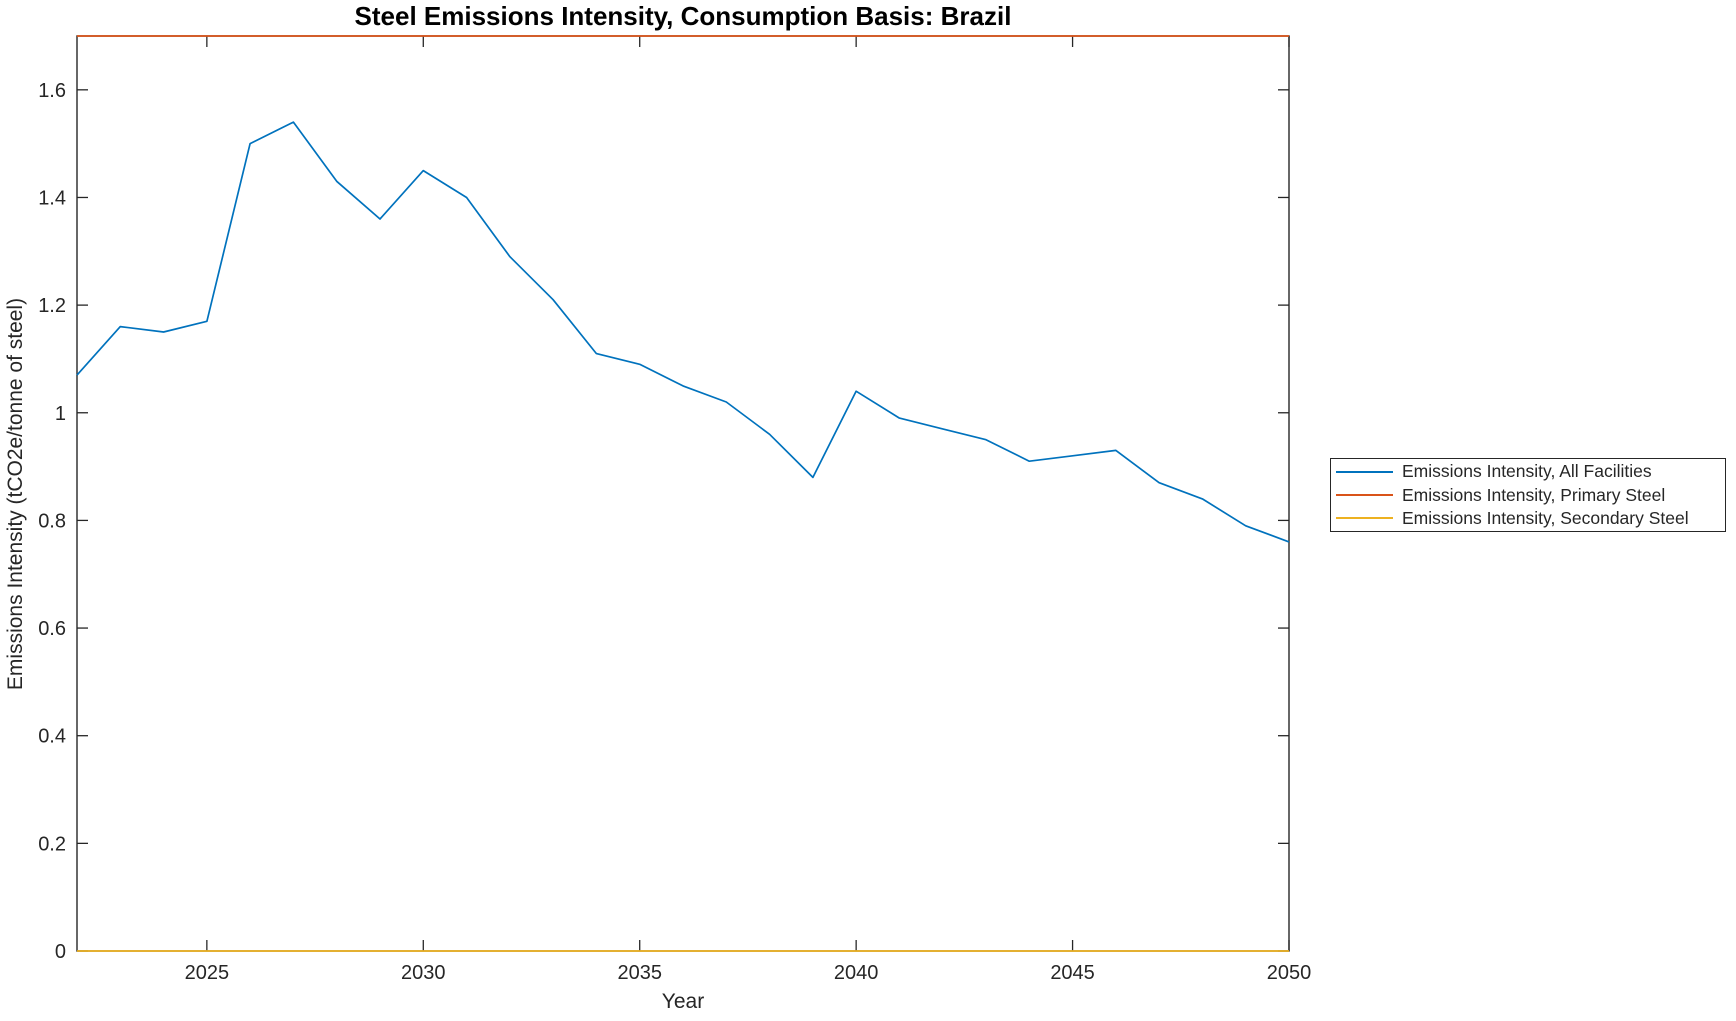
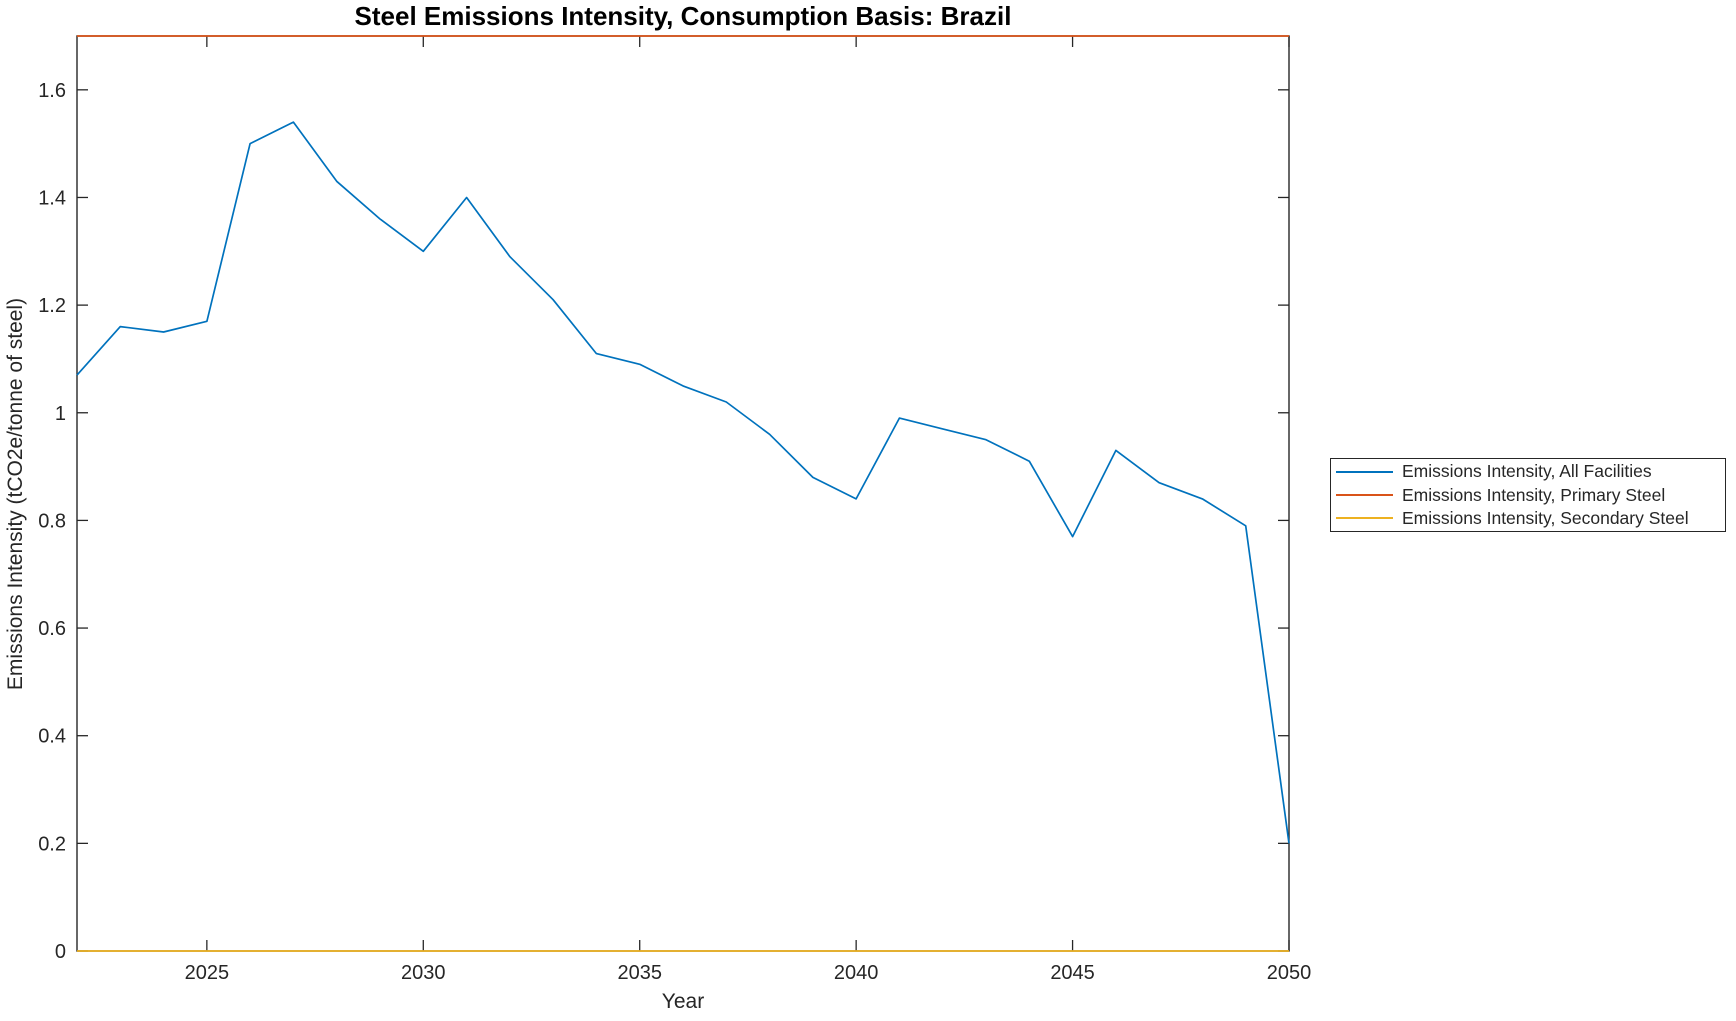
Emissions Intensity, All Facilities/2030: 1.45 -> 1.30
Emissions Intensity, All Facilities/2040: 1.04 -> 0.84
Emissions Intensity, All Facilities/2045: 0.92 -> 0.77
Emissions Intensity, All Facilities/2050: 0.76 -> 0.20
